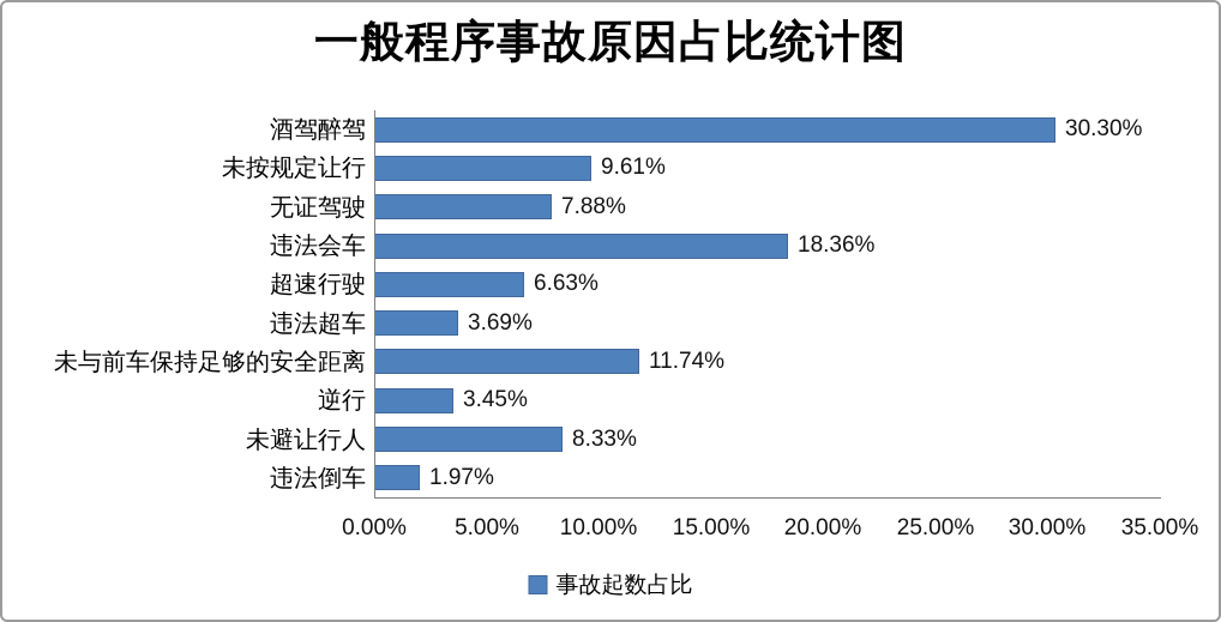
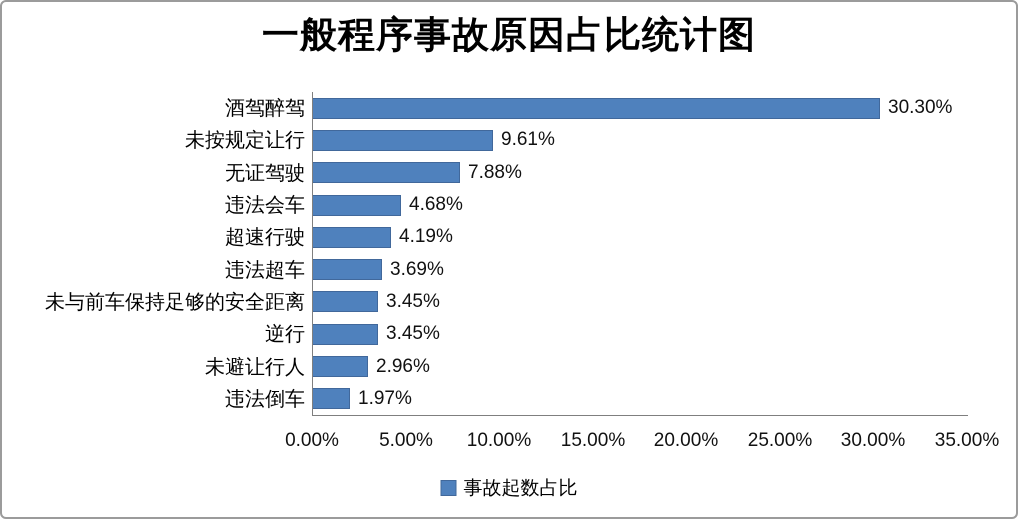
违法会车: 18.36% -> 4.68%
超速行驶: 6.63% -> 4.19%
未与前车保持足够的安全距离: 11.74% -> 3.45%
未避让行人: 8.33% -> 2.96%
